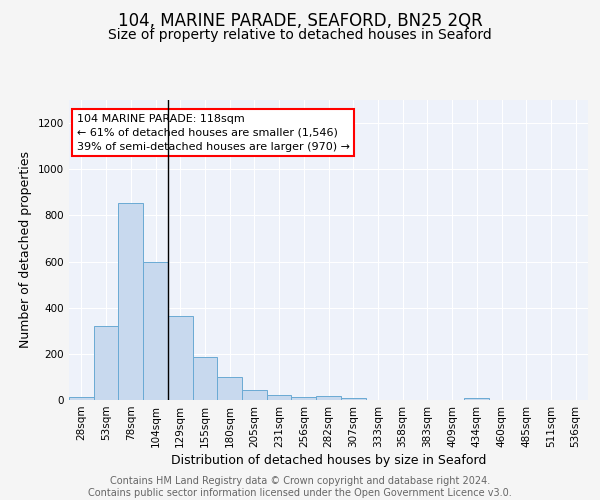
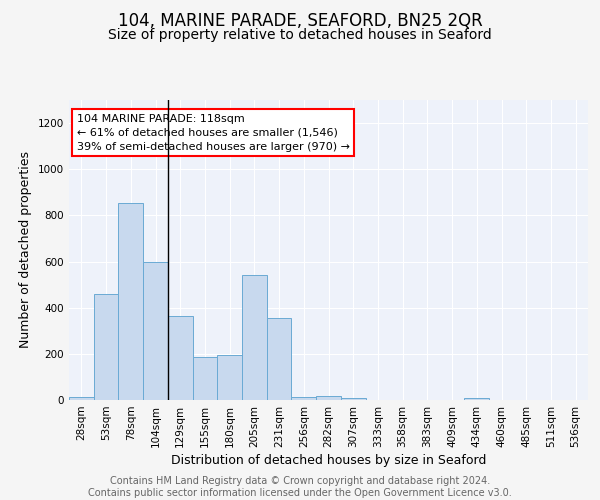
53sqm: 320 -> 460
180sqm: 100 -> 195
205sqm: 45 -> 540
231sqm: 20 -> 355
